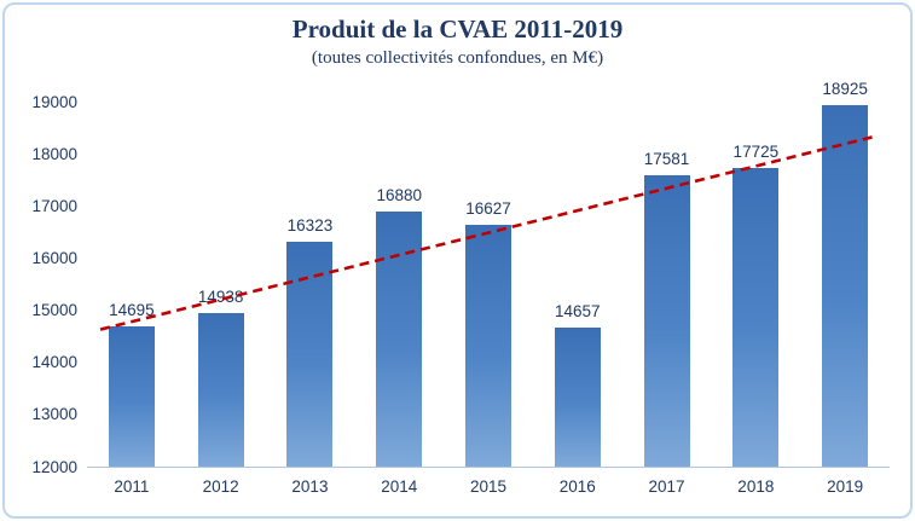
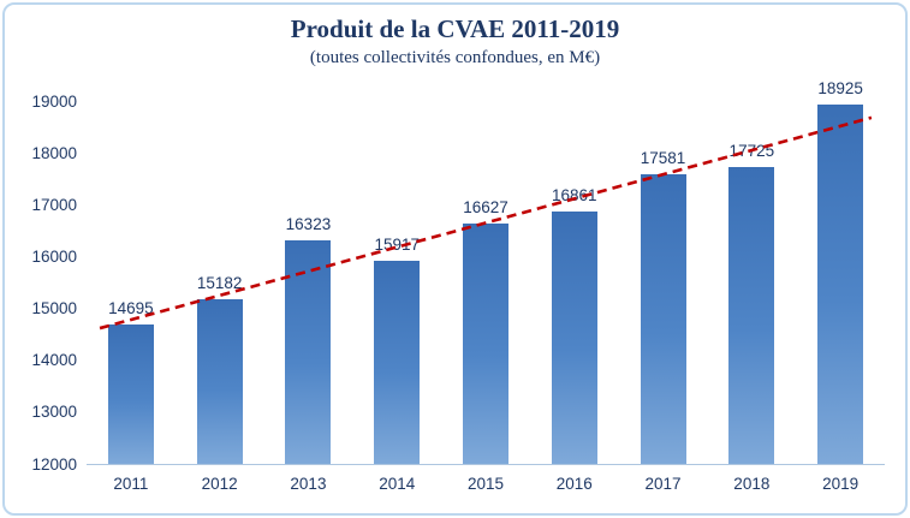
2012: 14938 -> 15182
2014: 16880 -> 15917
2016: 14657 -> 16861
